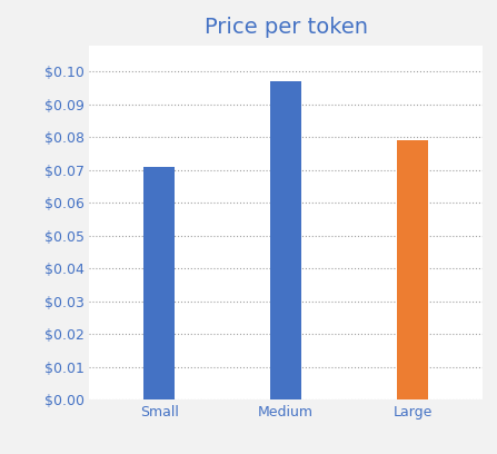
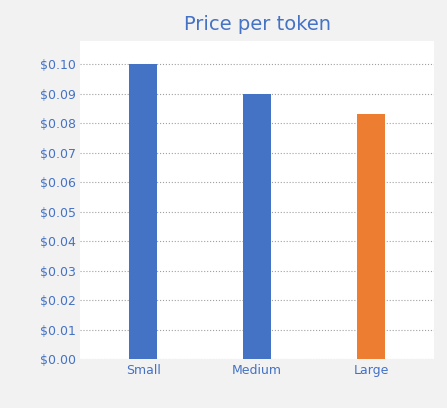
Small: $0.071 -> $0.100
Medium: $0.097 -> $0.090
Large: $0.079 -> $0.083
